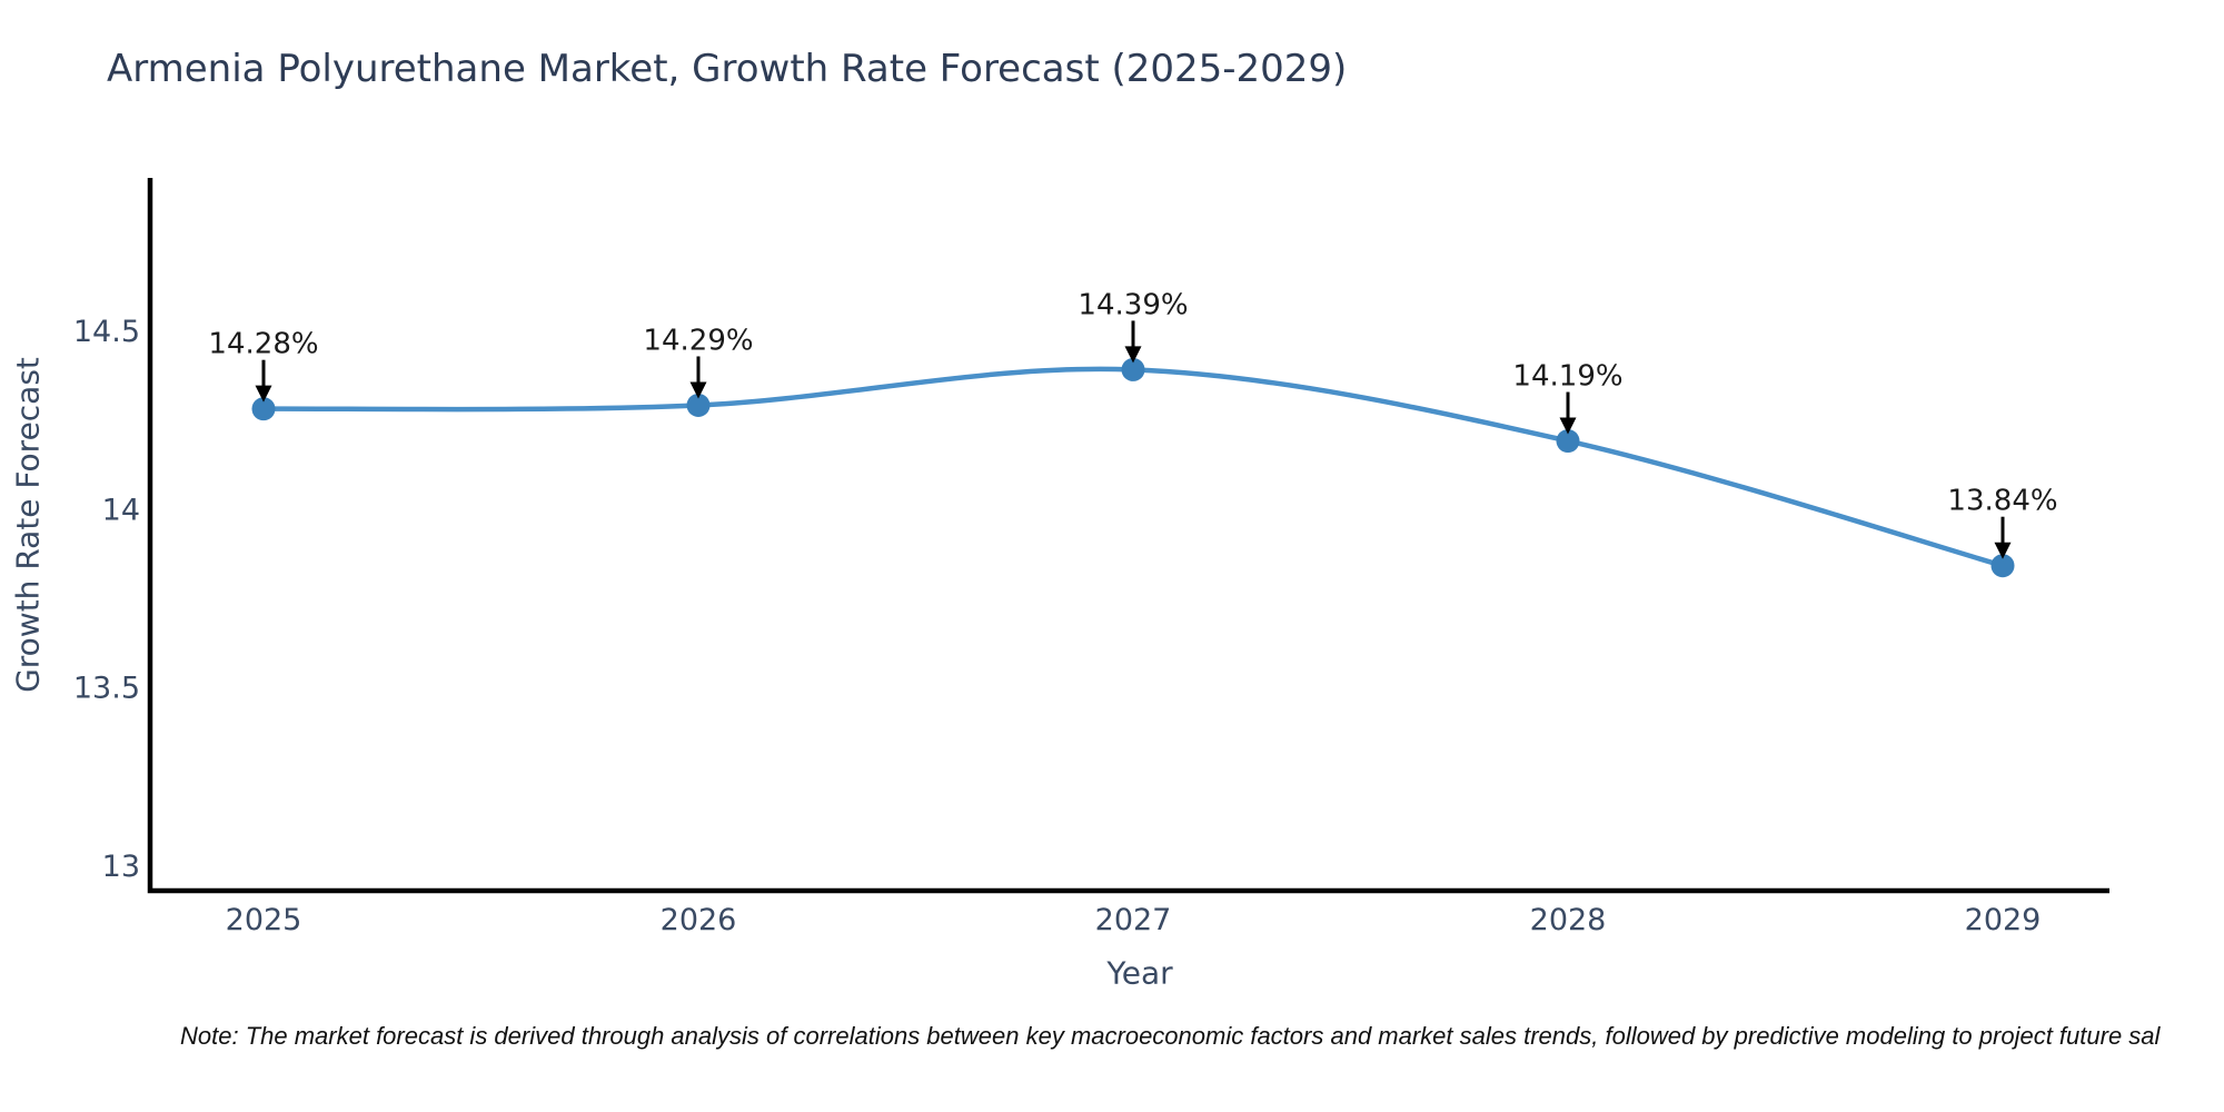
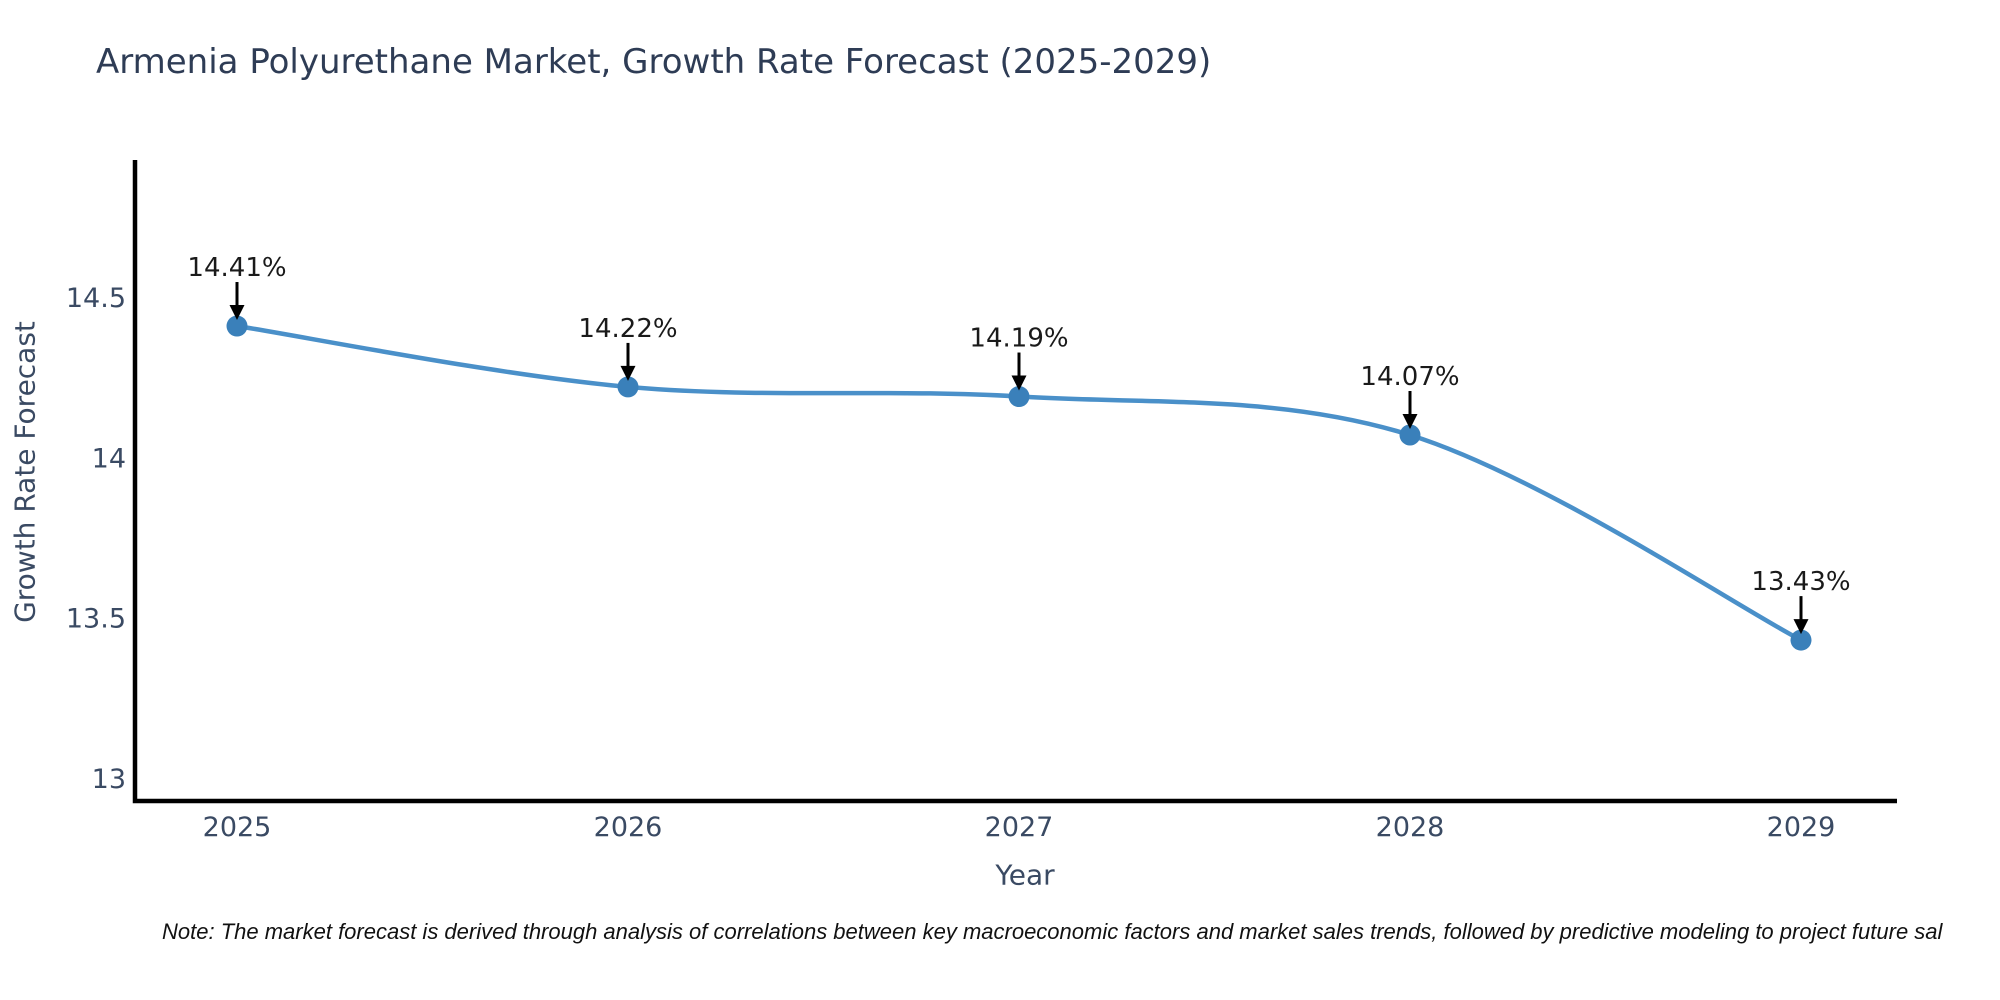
2025: 14.28% -> 14.41%
2026: 14.29% -> 14.22%
2027: 14.39% -> 14.19%
2028: 14.19% -> 14.07%
2029: 13.84% -> 13.43%
